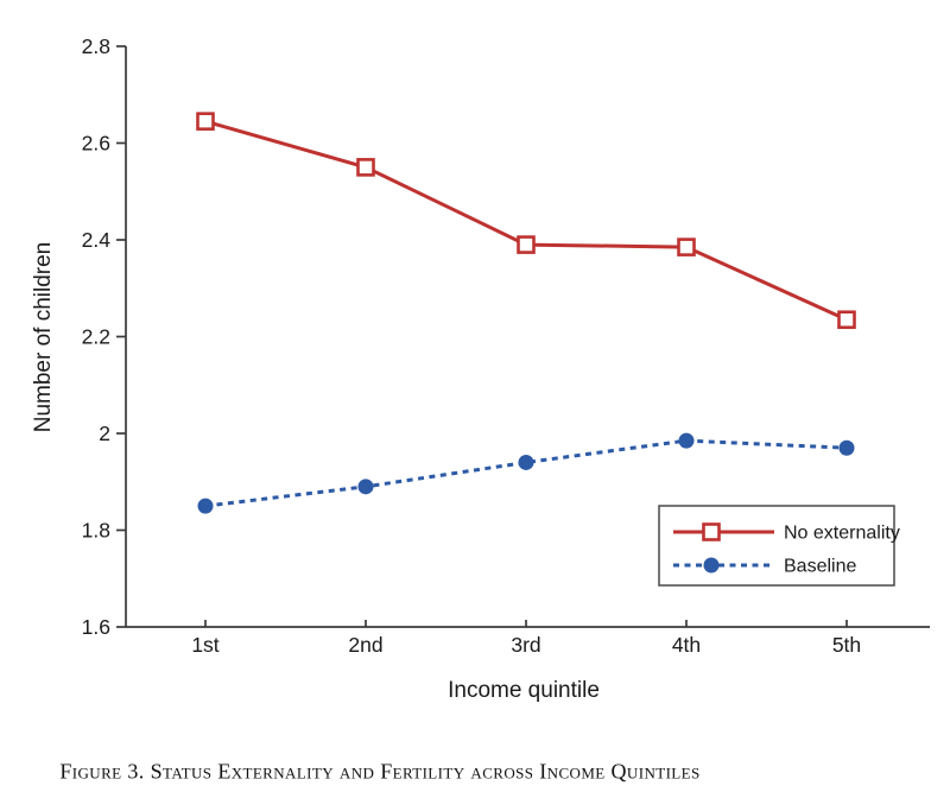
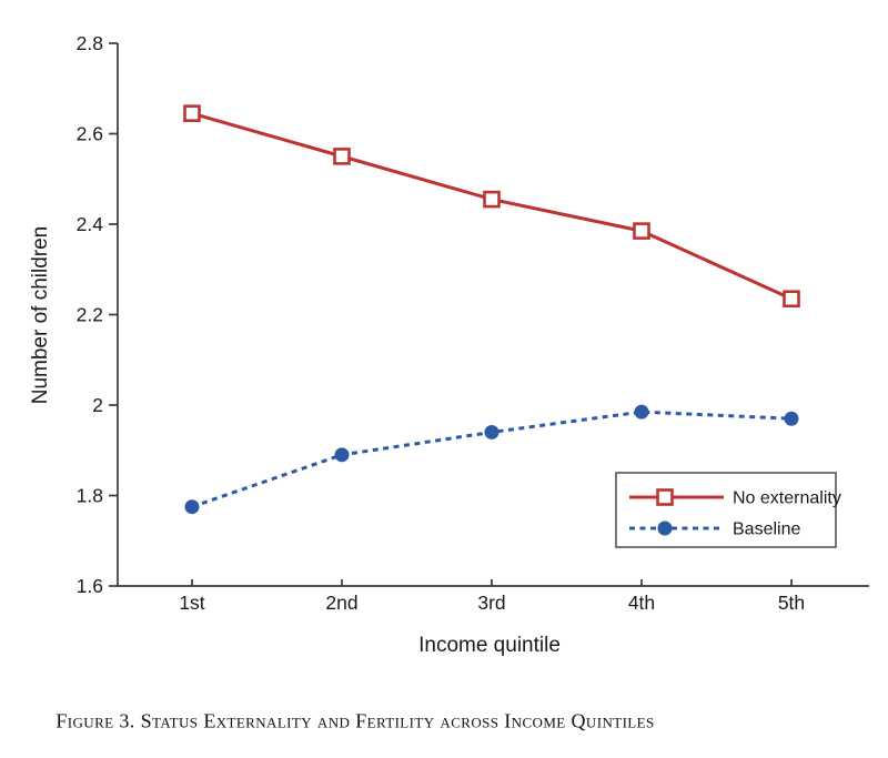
Baseline/1st: 1.85 -> 1.77
No externality/3rd: 2.39 -> 2.46
